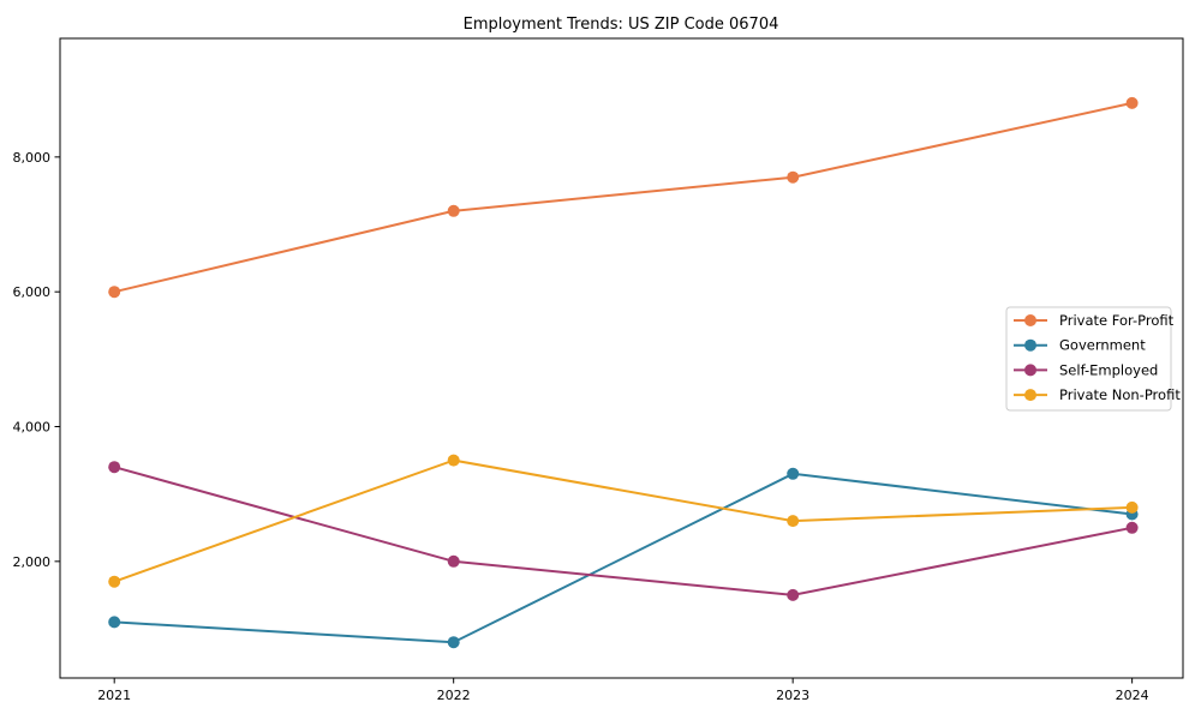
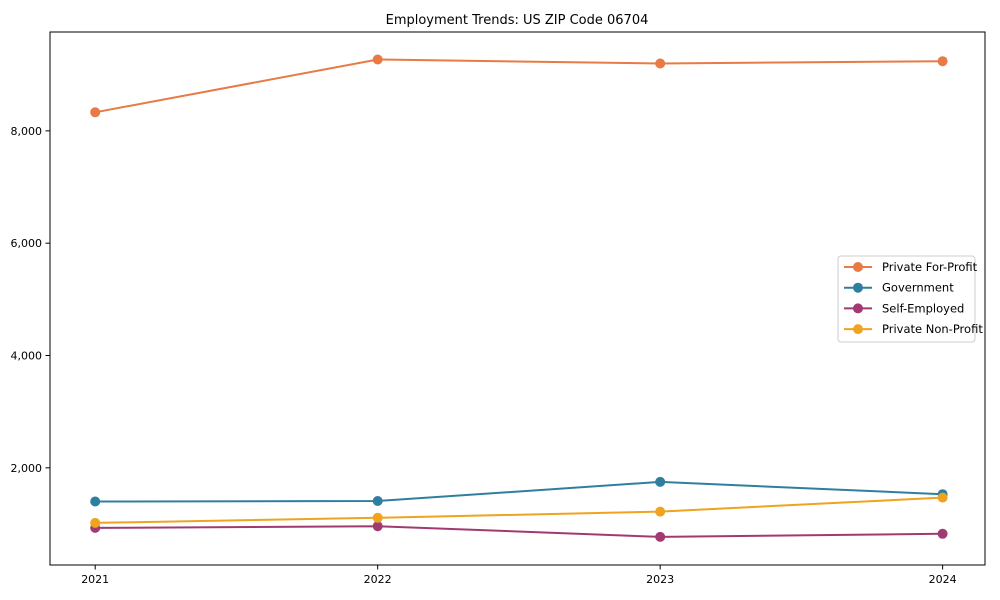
Private For-Profit/2021: 6000 -> 8300
Government/2021: 1100 -> 1400
Self-Employed/2021: 3400 -> 900
Private Non-Profit/2021: 1700 -> 1000
Private For-Profit/2022: 7200 -> 9300
Government/2022: 800 -> 1400
Self-Employed/2022: 2000 -> 1000
Private Non-Profit/2022: 3500 -> 1100
Private For-Profit/2023: 7700 -> 9200
Government/2023: 3300 -> 1800
Self-Employed/2023: 1500 -> 800
Private Non-Profit/2023: 2600 -> 1200
Private For-Profit/2024: 8800 -> 9200
Government/2024: 2700 -> 1500
Self-Employed/2024: 2500 -> 800
Private Non-Profit/2024: 2800 -> 1500
